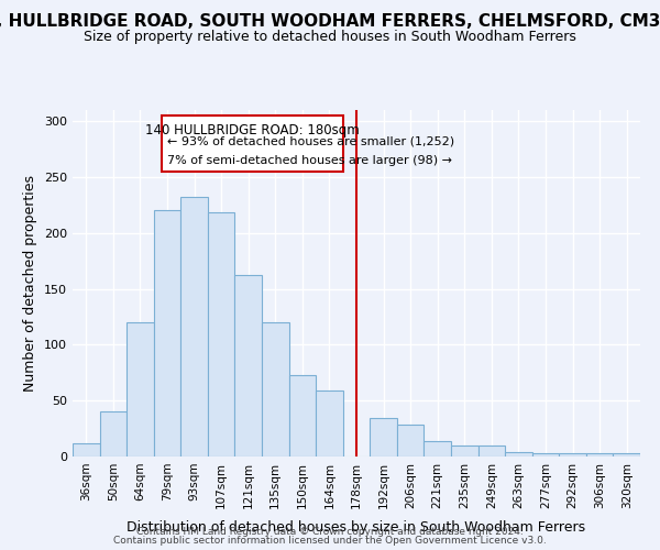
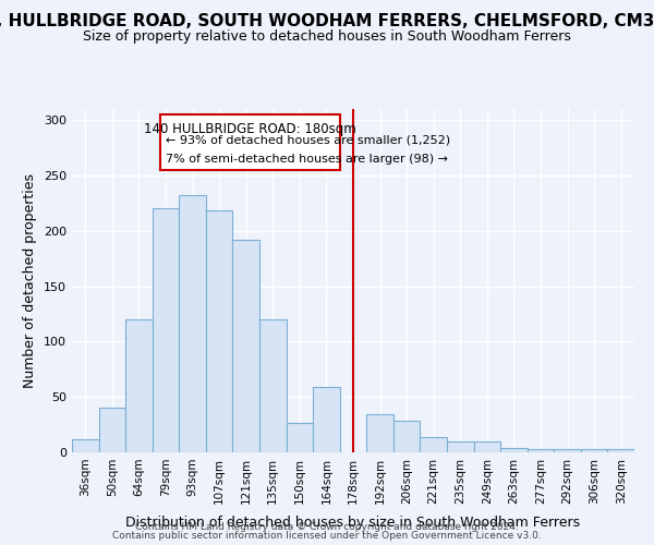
121sqm: 162 -> 192
150sqm: 73 -> 27
